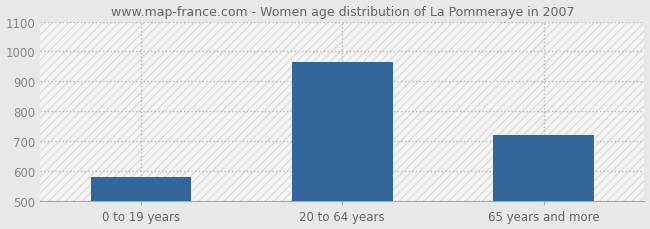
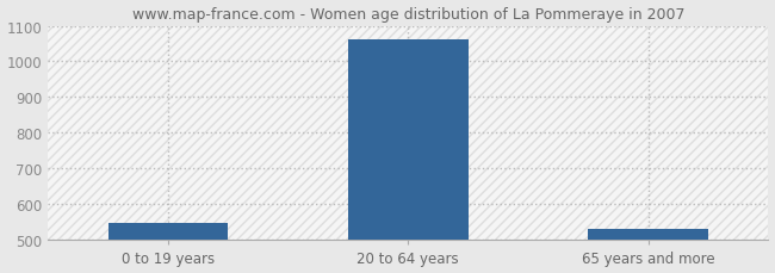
0 to 19 years: 580 -> 547
20 to 64 years: 965 -> 1063
65 years and more: 720 -> 533
